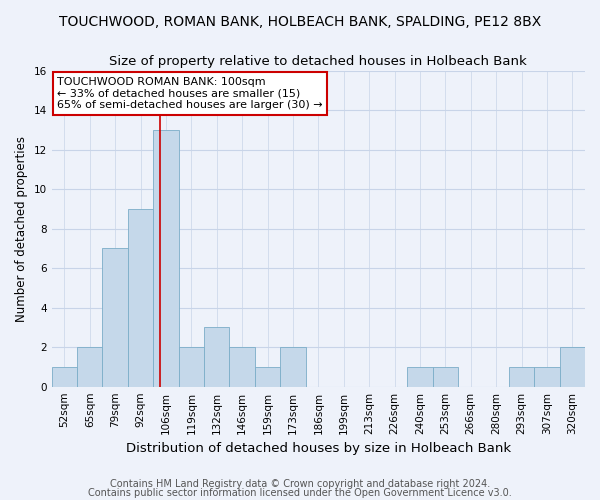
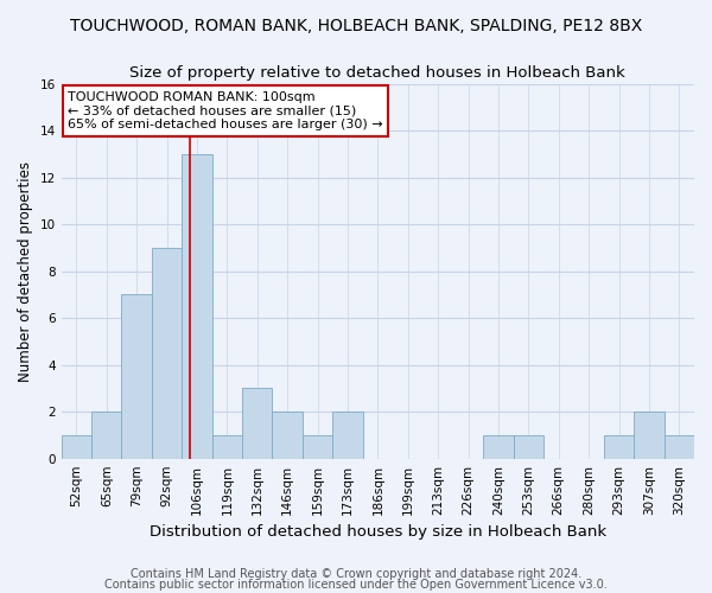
119sqm: 2 -> 1
307sqm: 1 -> 2
320sqm: 2 -> 1
